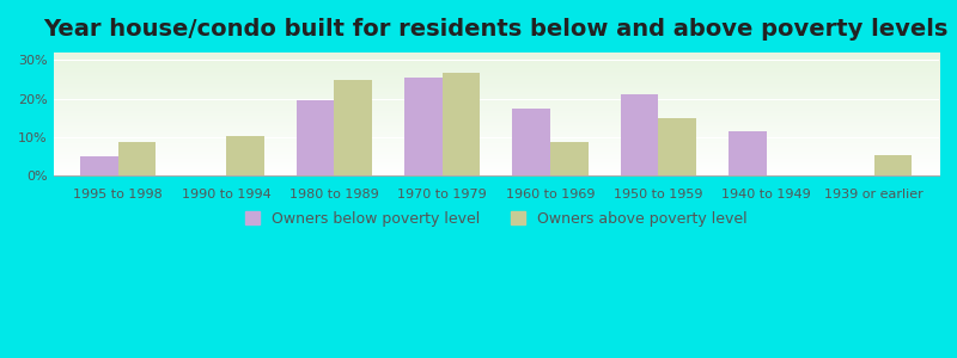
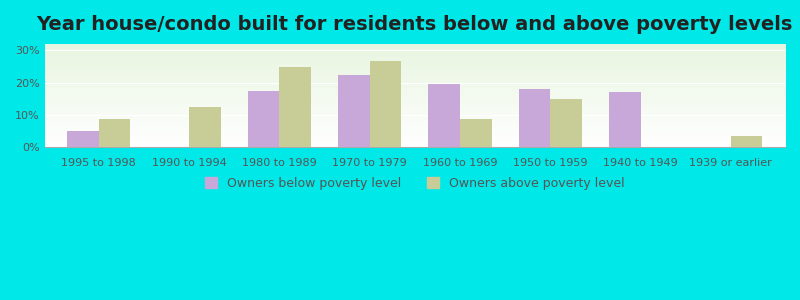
Owners above poverty level/1990 to 1994: 10.3% -> 12.5%
Owners below poverty level/1980 to 1989: 19.5% -> 17.5%
Owners below poverty level/1970 to 1979: 25.5% -> 22.5%
Owners below poverty level/1960 to 1969: 17.5% -> 19.5%
Owners below poverty level/1950 to 1959: 21.0% -> 18.0%
Owners below poverty level/1940 to 1949: 11.5% -> 17.0%
Owners above poverty level/1939 or earlier: 5.2% -> 3.5%
